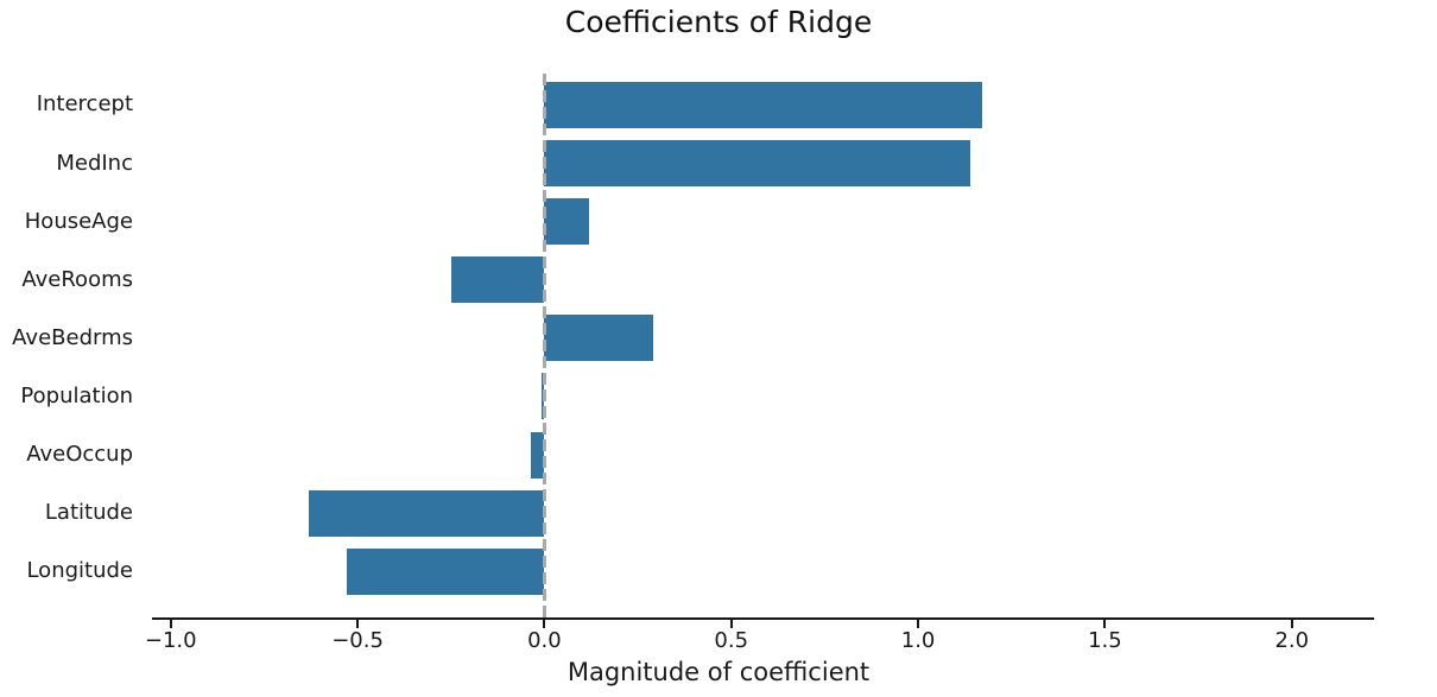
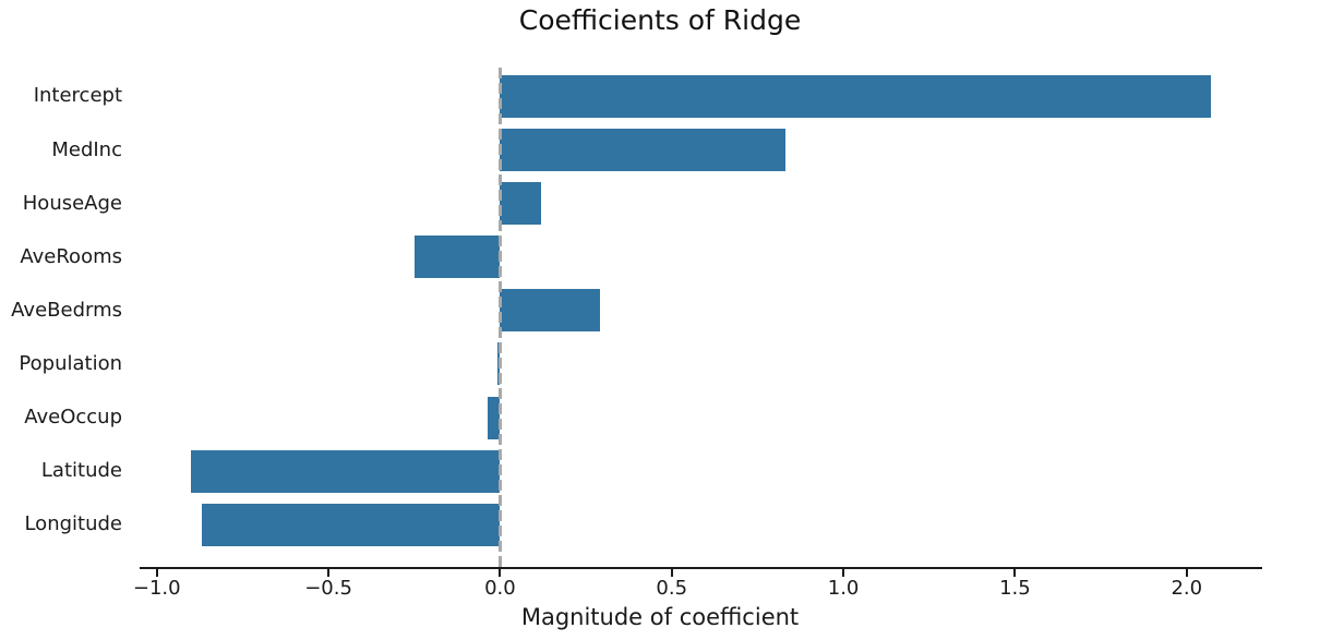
Intercept: 1.17 -> 2.07
MedInc: 1.14 -> 0.83
Latitude: -0.63 -> -0.90
Longitude: -0.53 -> -0.87
